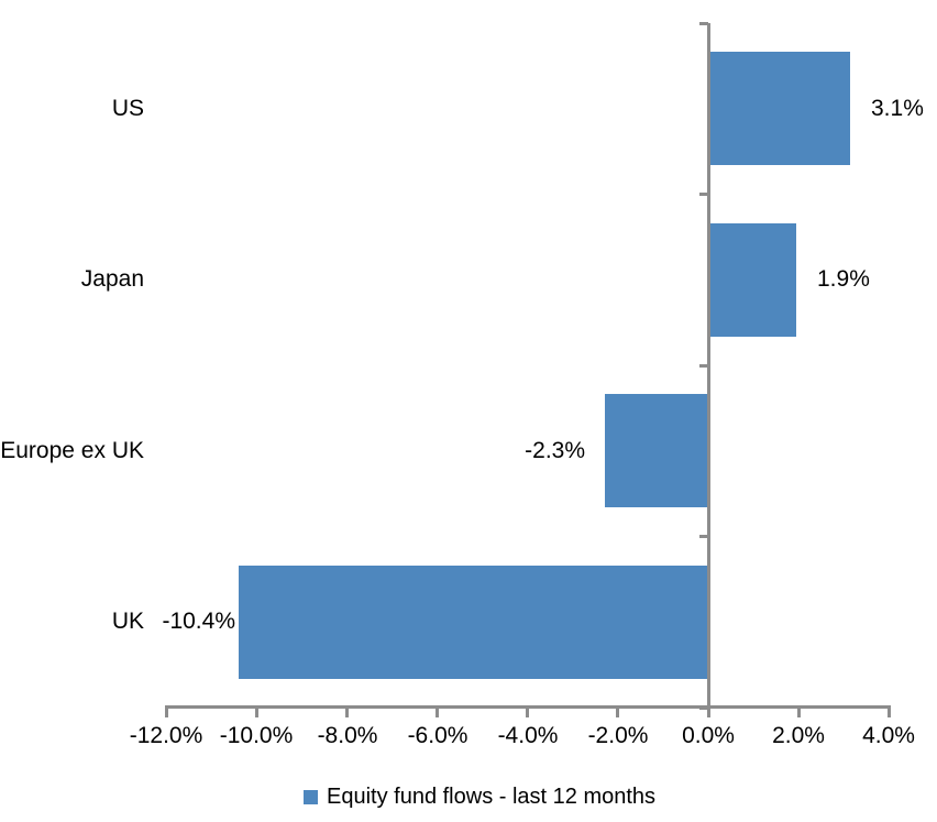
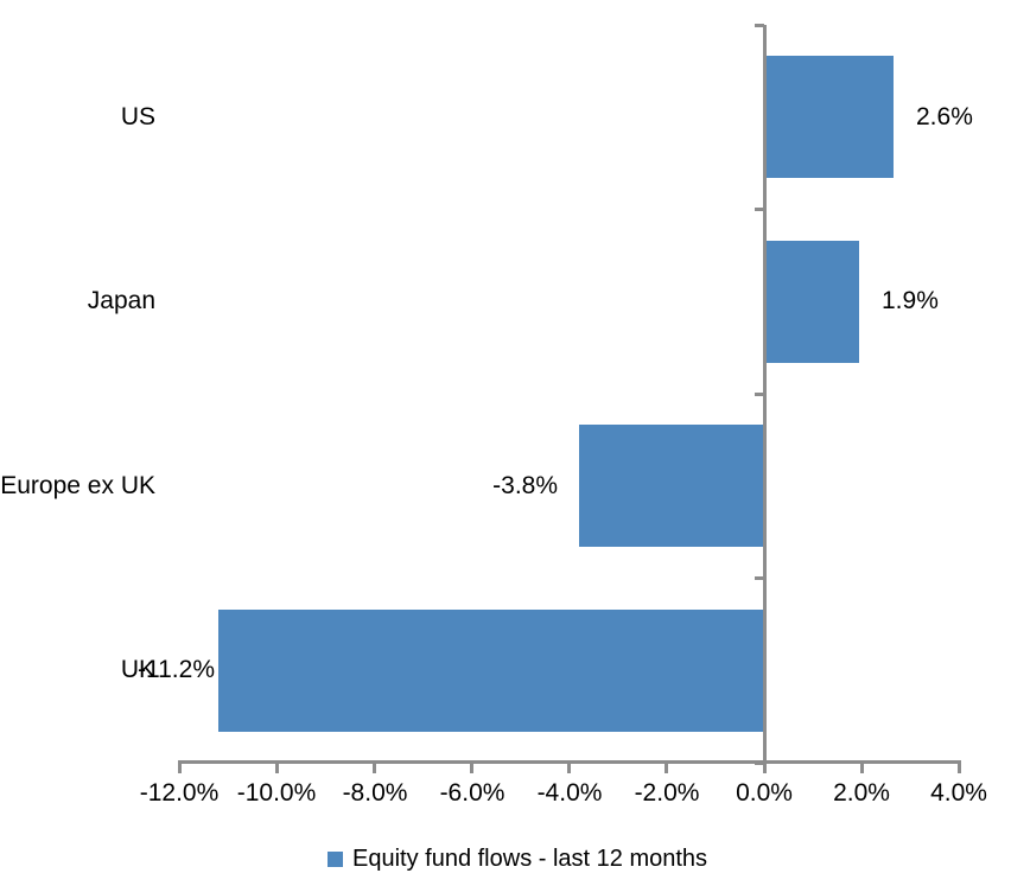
US: 3.1% -> 2.6%
Europe ex UK: -2.3% -> -3.8%
UK: -10.4% -> -11.2%
